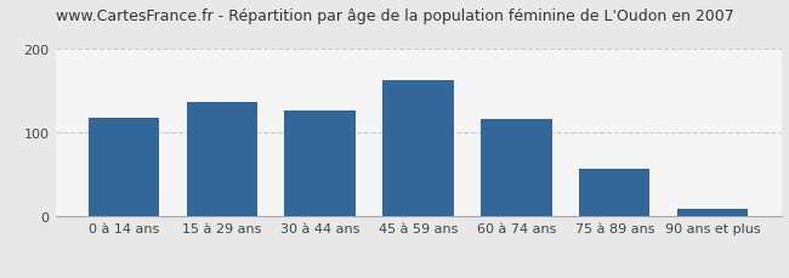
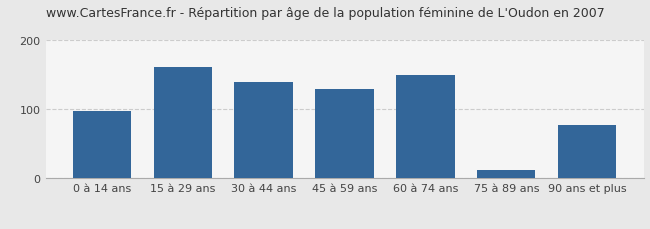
0 à 14 ans: 118 -> 98
15 à 29 ans: 137 -> 162
30 à 44 ans: 126 -> 140
45 à 59 ans: 163 -> 130
60 à 74 ans: 116 -> 150
75 à 89 ans: 57 -> 12
90 ans et plus: 9 -> 78
